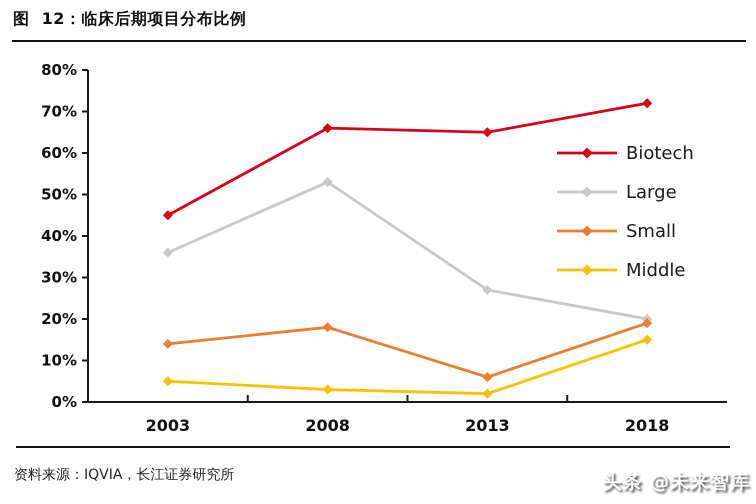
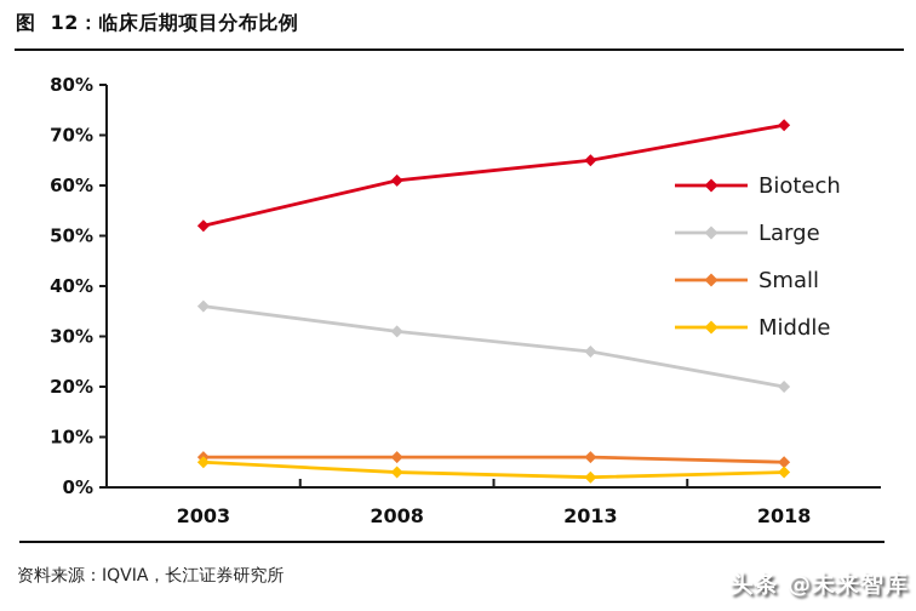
Biotech/2003: 45% -> 52%
Small/2003: 14% -> 6%
Biotech/2008: 66% -> 61%
Large/2008: 53% -> 31%
Small/2008: 18% -> 6%
Small/2018: 19% -> 5%
Middle/2018: 15% -> 3%
